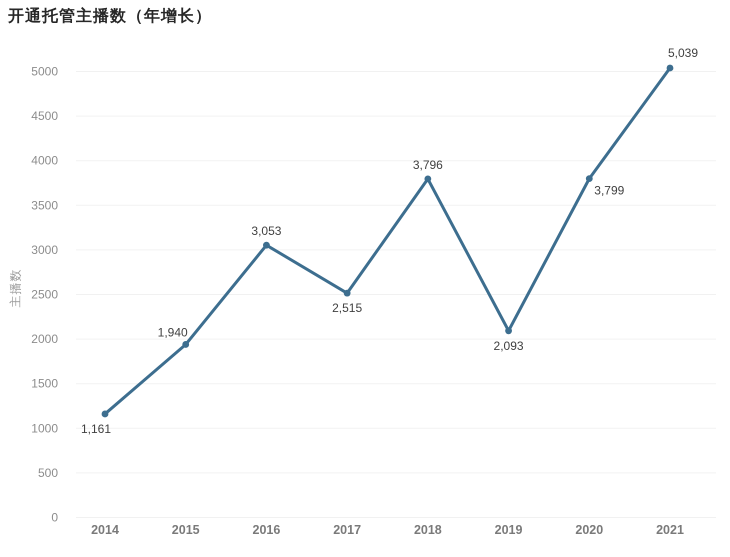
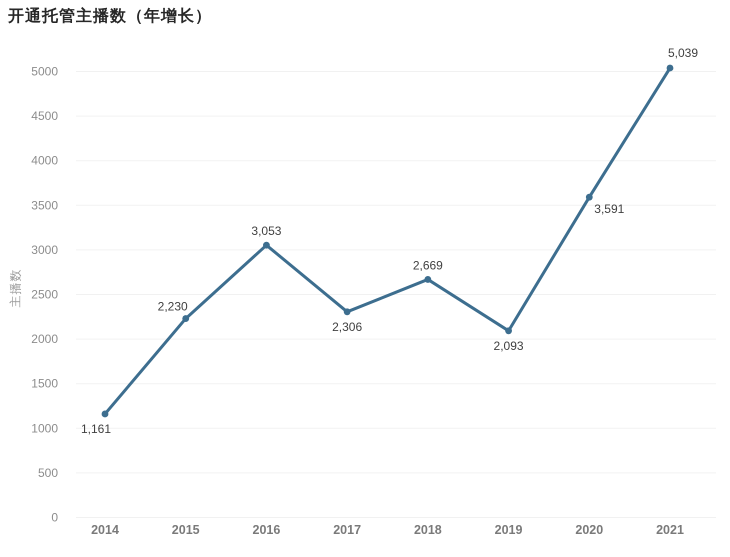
2015: 1,940 -> 2,230
2017: 2,515 -> 2,306
2018: 3,796 -> 2,669
2020: 3,799 -> 3,591
